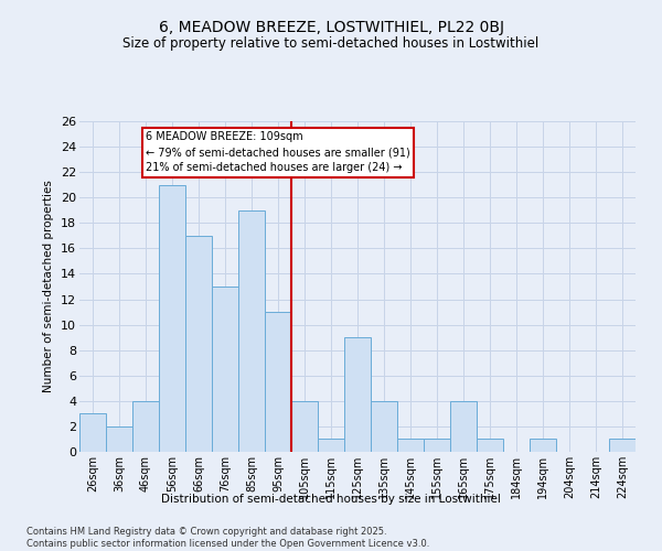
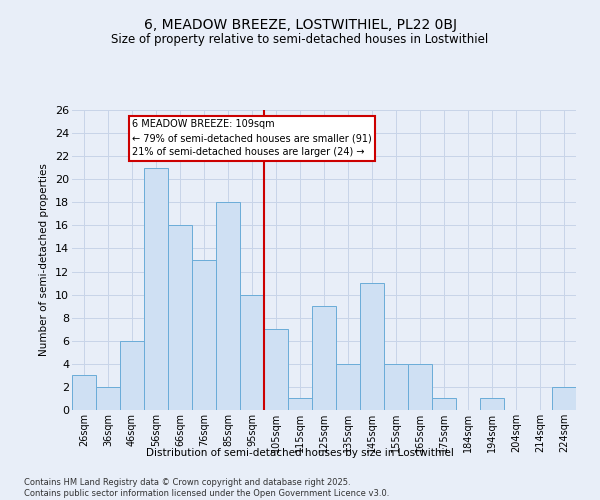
46sqm: 4 -> 6
66sqm: 17 -> 16
85sqm: 19 -> 18
95sqm: 11 -> 10
105sqm: 4 -> 7
145sqm: 1 -> 11
155sqm: 1 -> 4
224sqm: 1 -> 2
